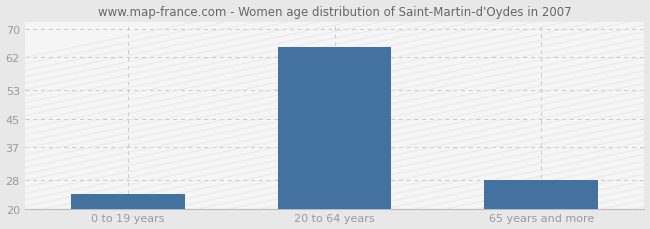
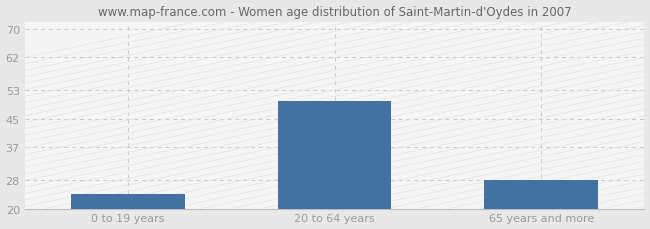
20 to 64 years: 65 -> 50
